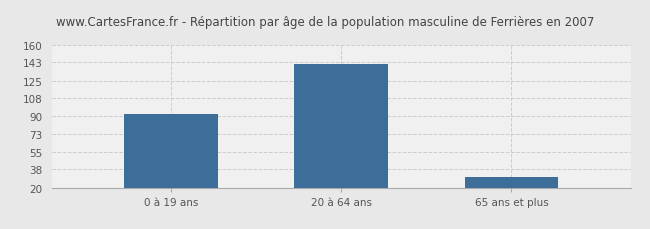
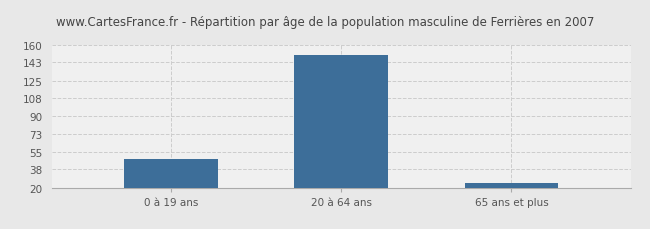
0 à 19 ans: 92 -> 48
20 à 64 ans: 141 -> 150
65 ans et plus: 30 -> 25
